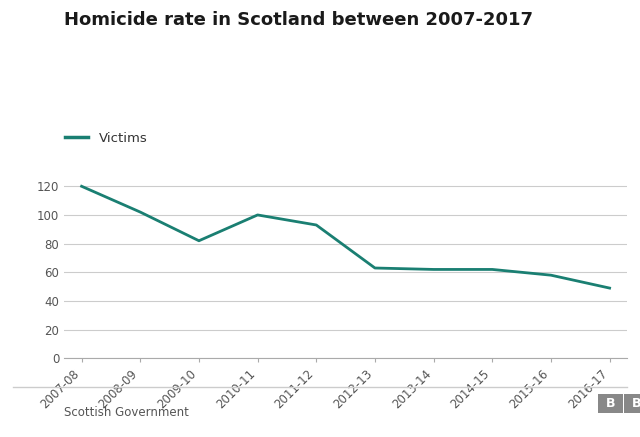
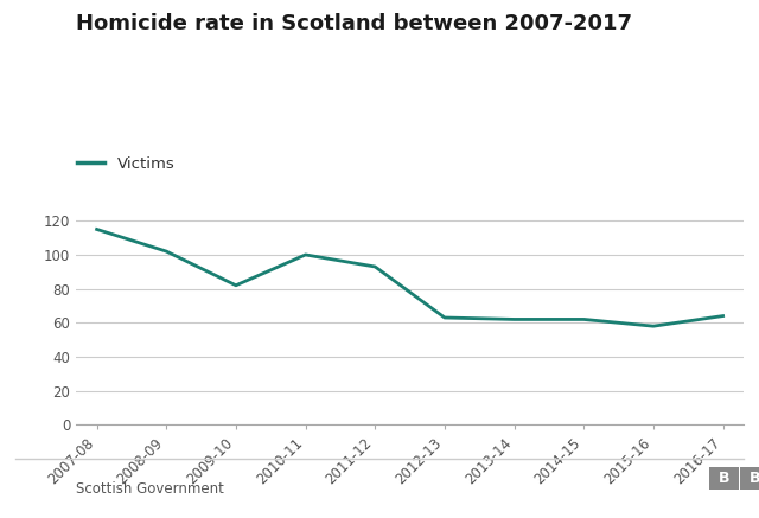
2007-08: 120 -> 115
2016-17: 49 -> 64
